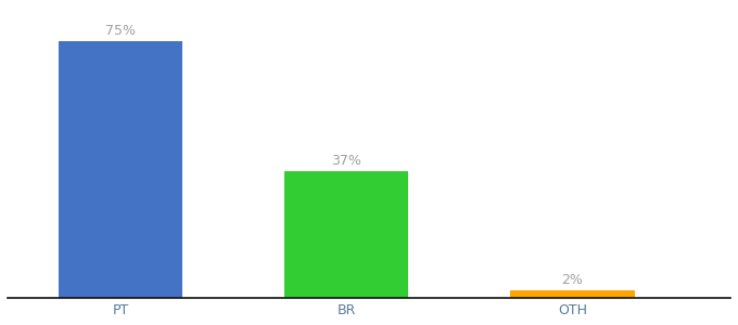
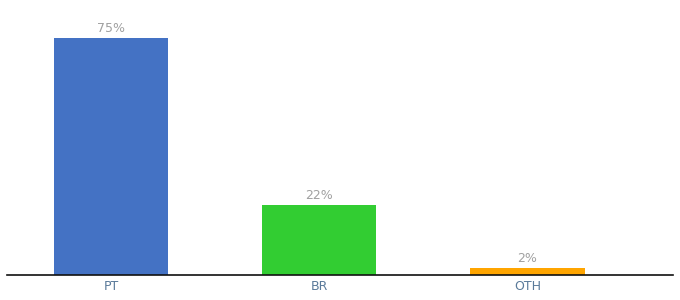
BR: 37% -> 22%
